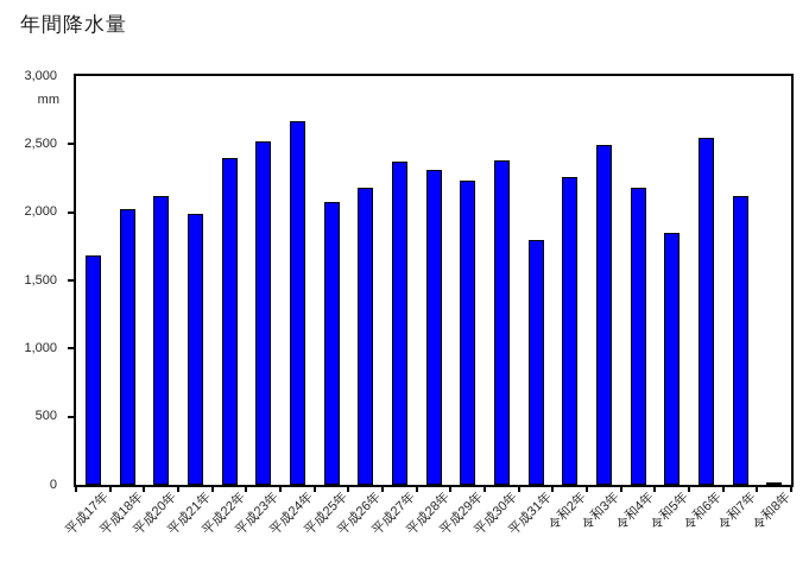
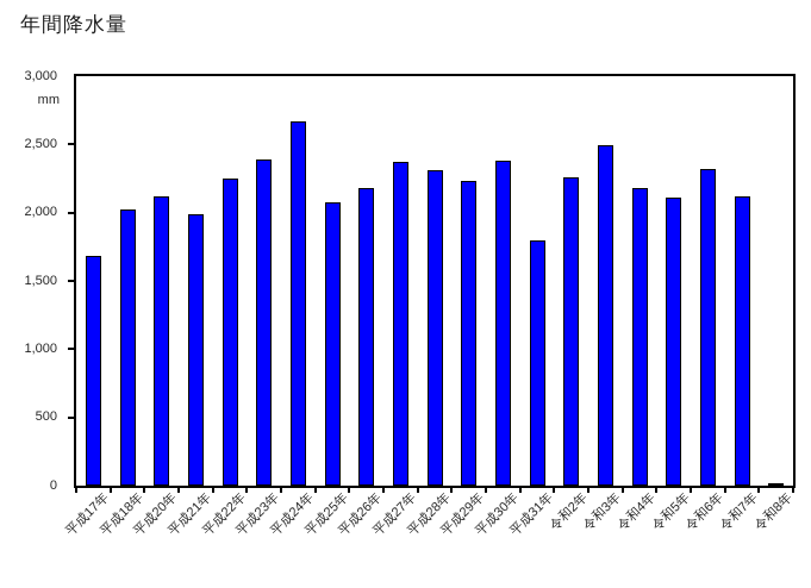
平成22年: 2400 -> 2250
平成23年: 2520 -> 2390
令和5年: 1850 -> 2110
令和6年: 2550 -> 2320
